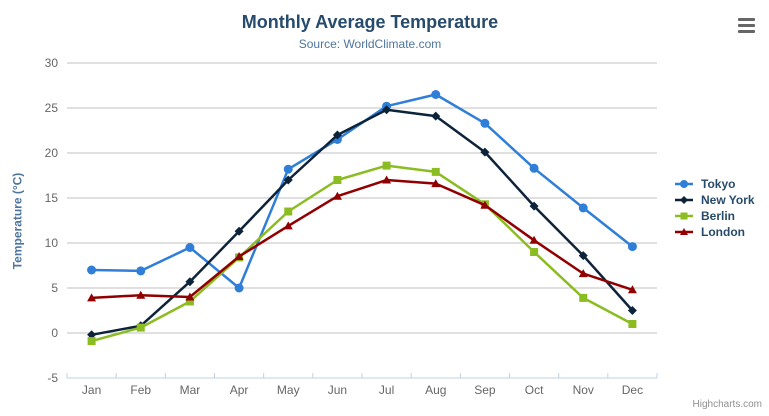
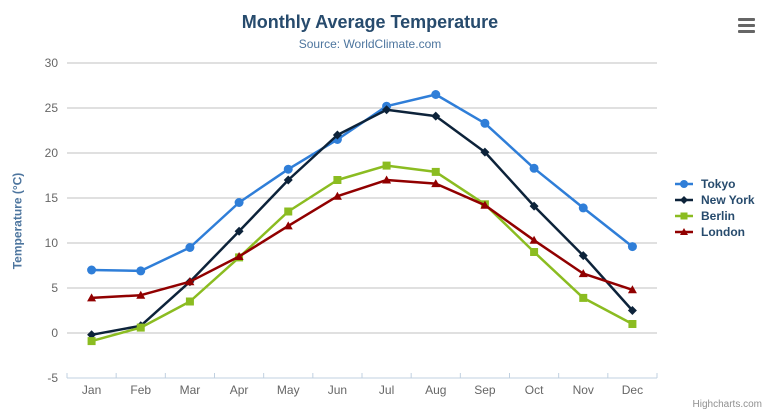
London/Mar: 4 -> 6
Tokyo/Apr: 5 -> 14
